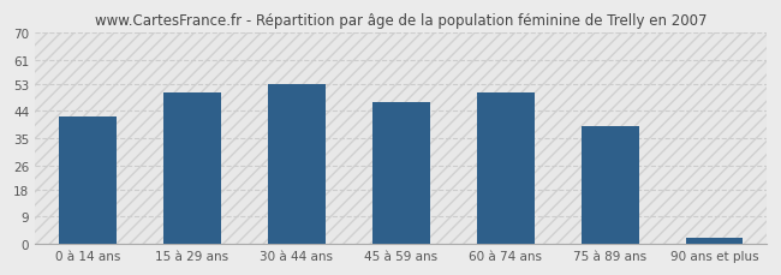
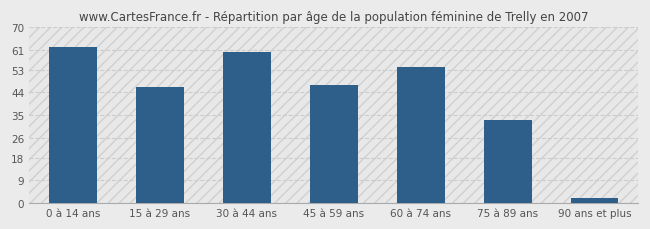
0 à 14 ans: 42 -> 62
15 à 29 ans: 50 -> 46
30 à 44 ans: 53 -> 60
60 à 74 ans: 50 -> 54
75 à 89 ans: 39 -> 33
